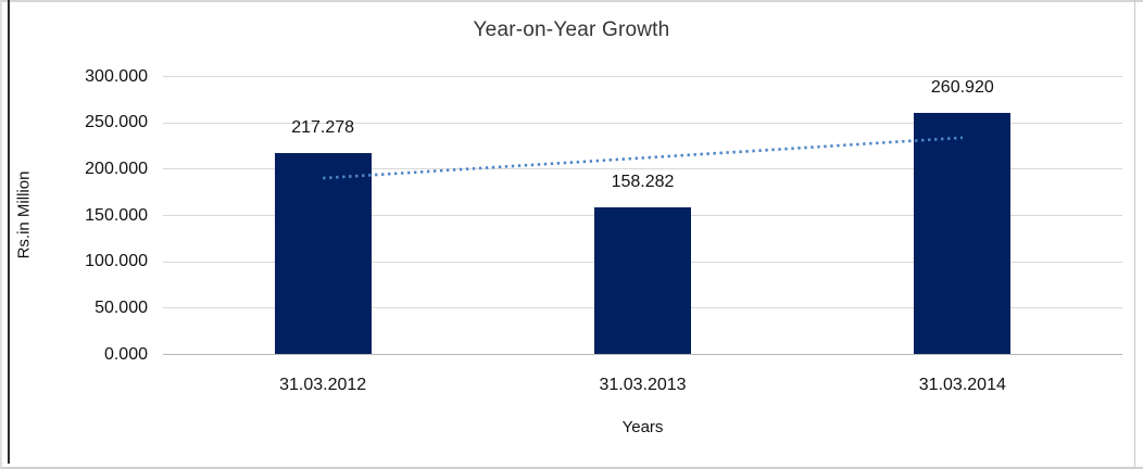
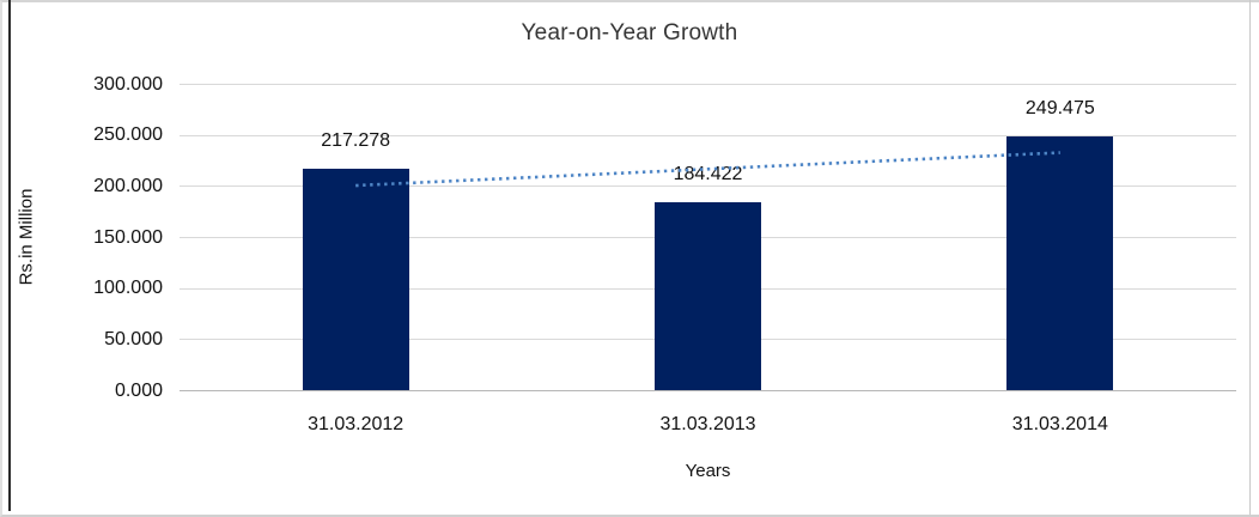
31.03.2013: 158.282 -> 184.422
31.03.2014: 260.920 -> 249.475
